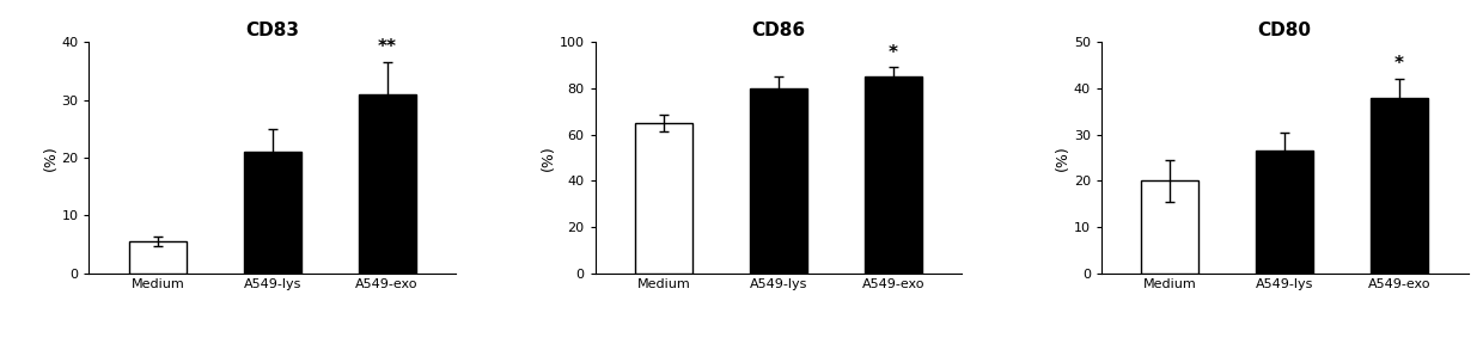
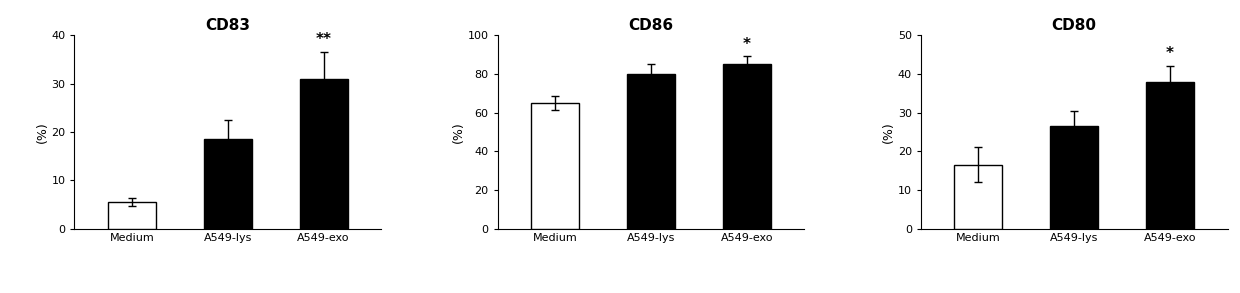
CD83/A549-lys: 21.0 -> 18.5
CD80/Medium: 20.0 -> 16.5
